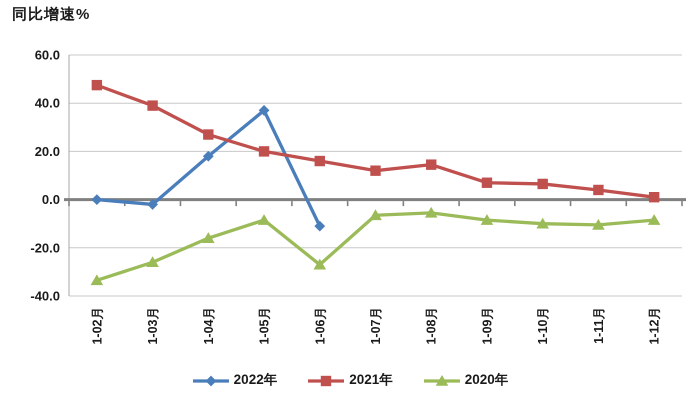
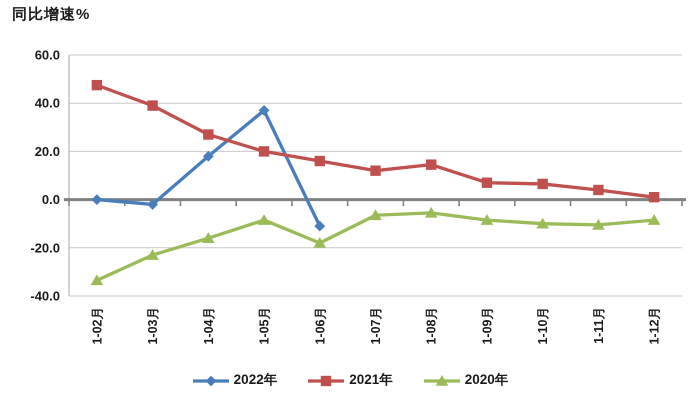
2020年/1-03月: -26 -> -23
2020年/1-06月: -27 -> -18
